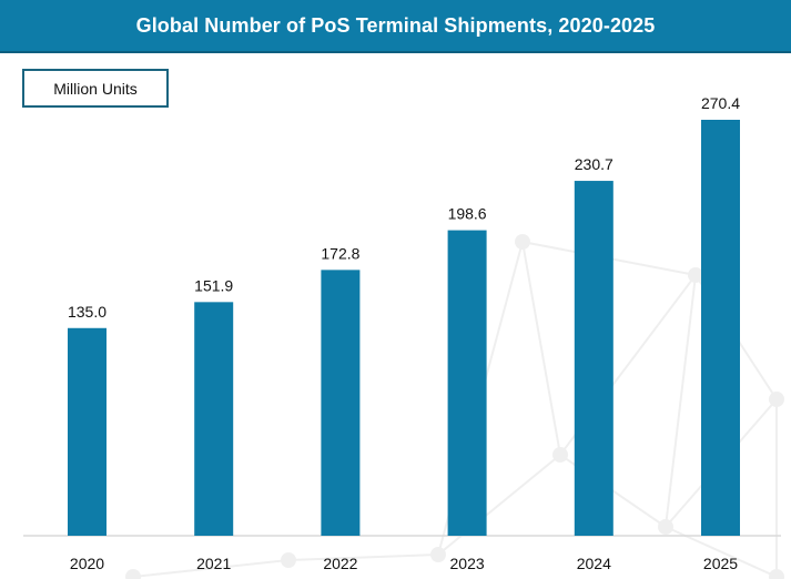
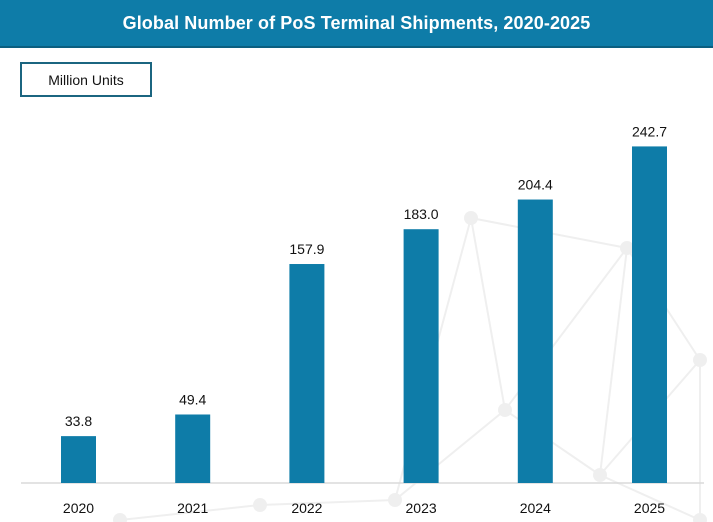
2020: 135.0 -> 33.8
2021: 151.9 -> 49.4
2022: 172.8 -> 157.9
2023: 198.6 -> 183.0
2024: 230.7 -> 204.4
2025: 270.4 -> 242.7
